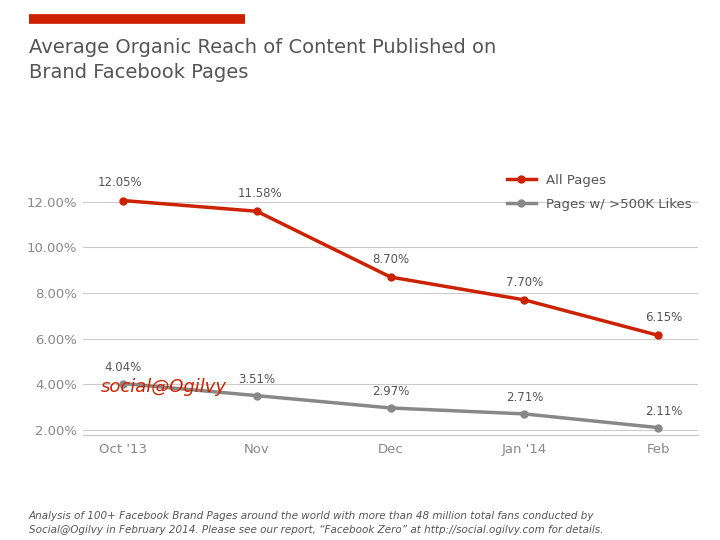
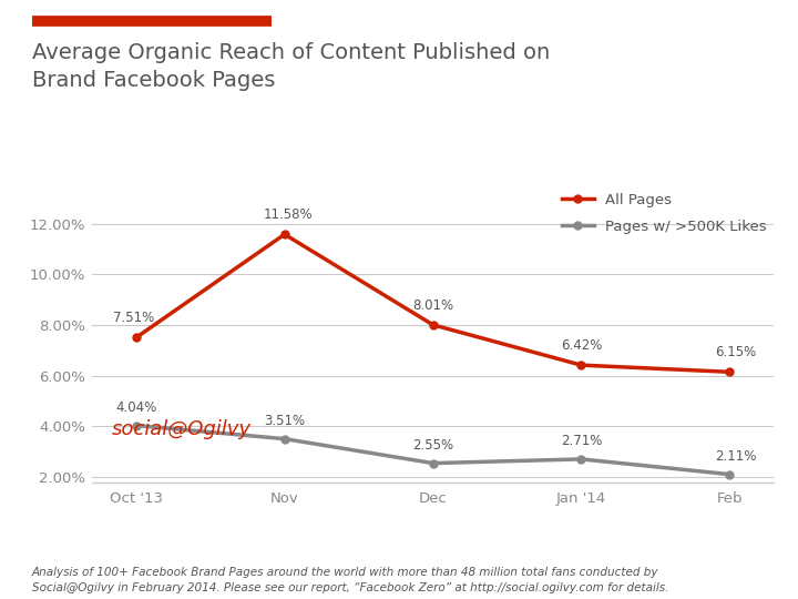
All Pages/Oct '13: 12.05% -> 7.51%
All Pages/Dec: 8.70% -> 8.01%
Pages w/ >500K Likes/Dec: 2.97% -> 2.55%
All Pages/Jan '14: 7.70% -> 6.42%
